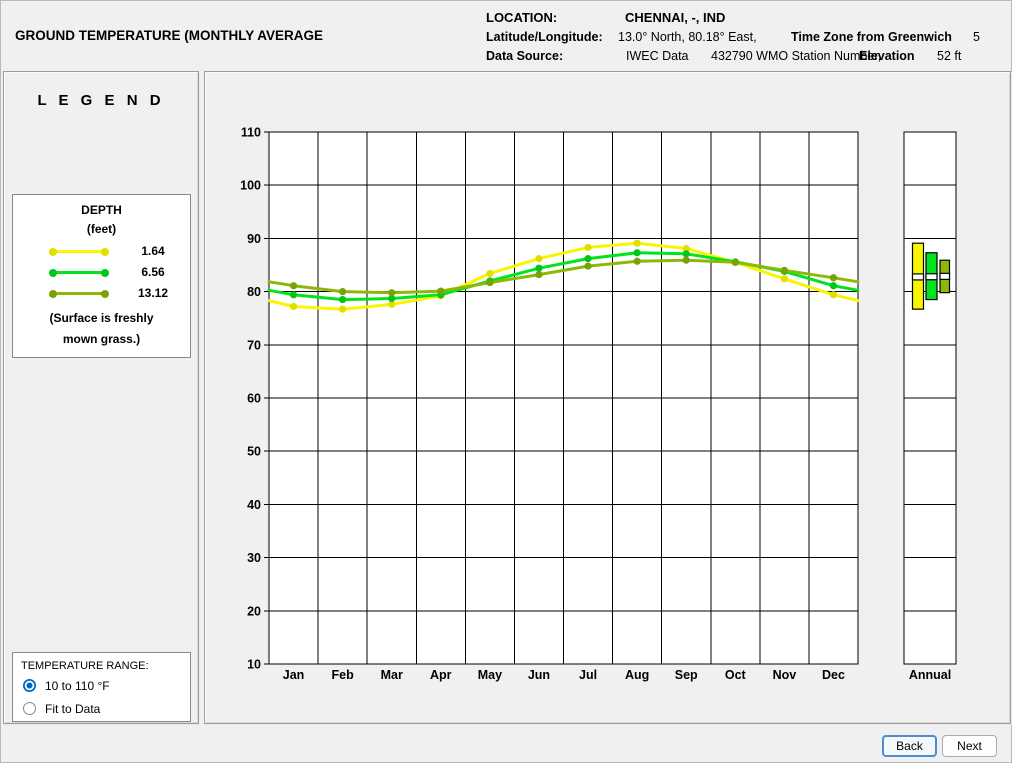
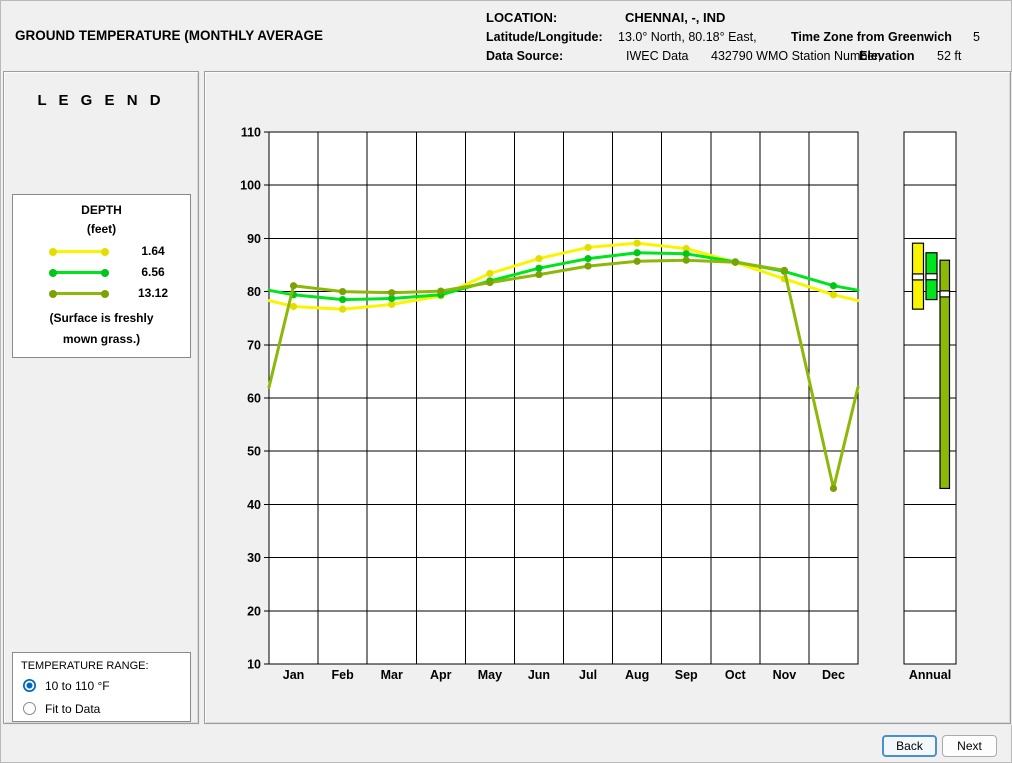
13.12/Dec: 83 -> 43
